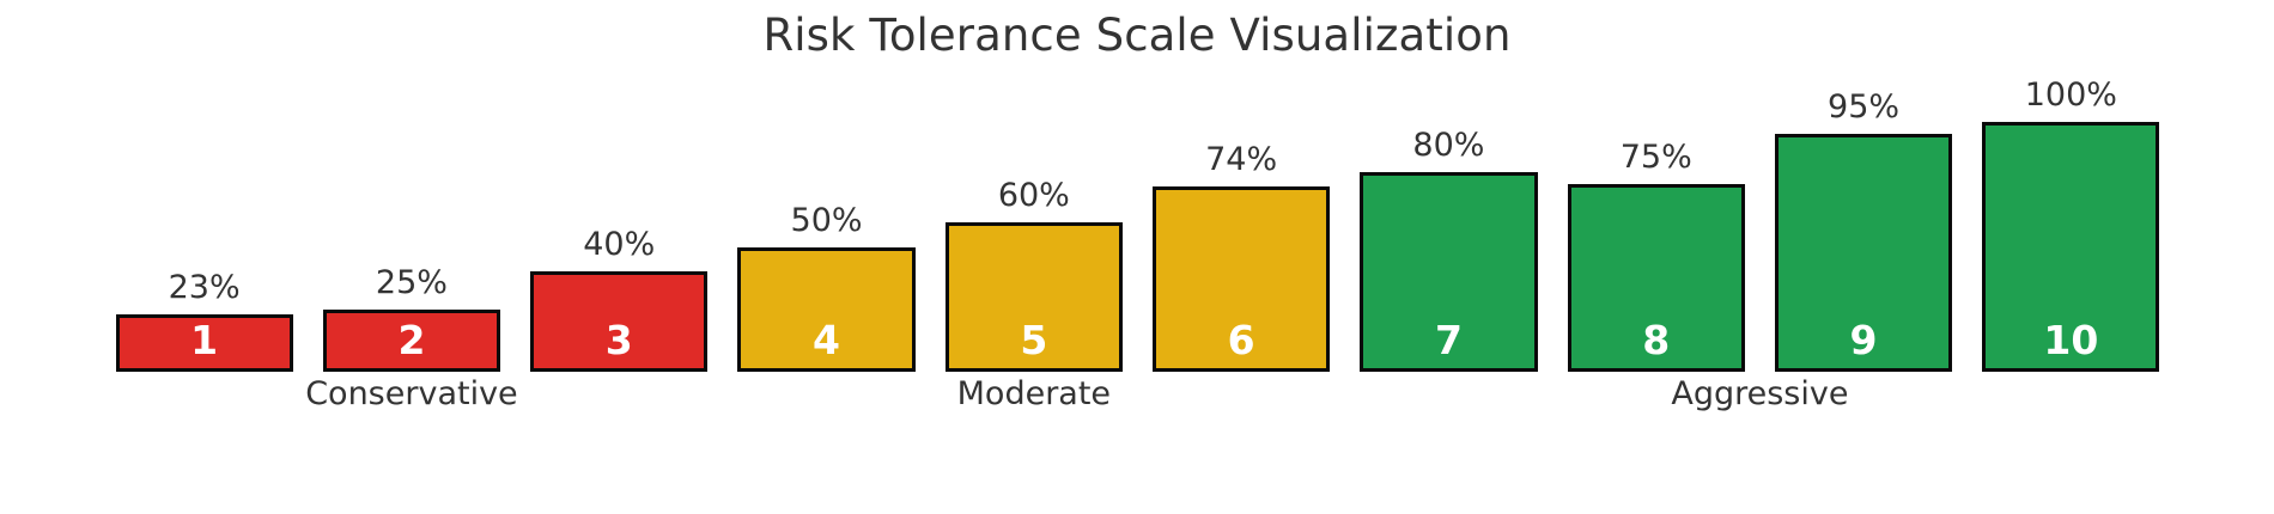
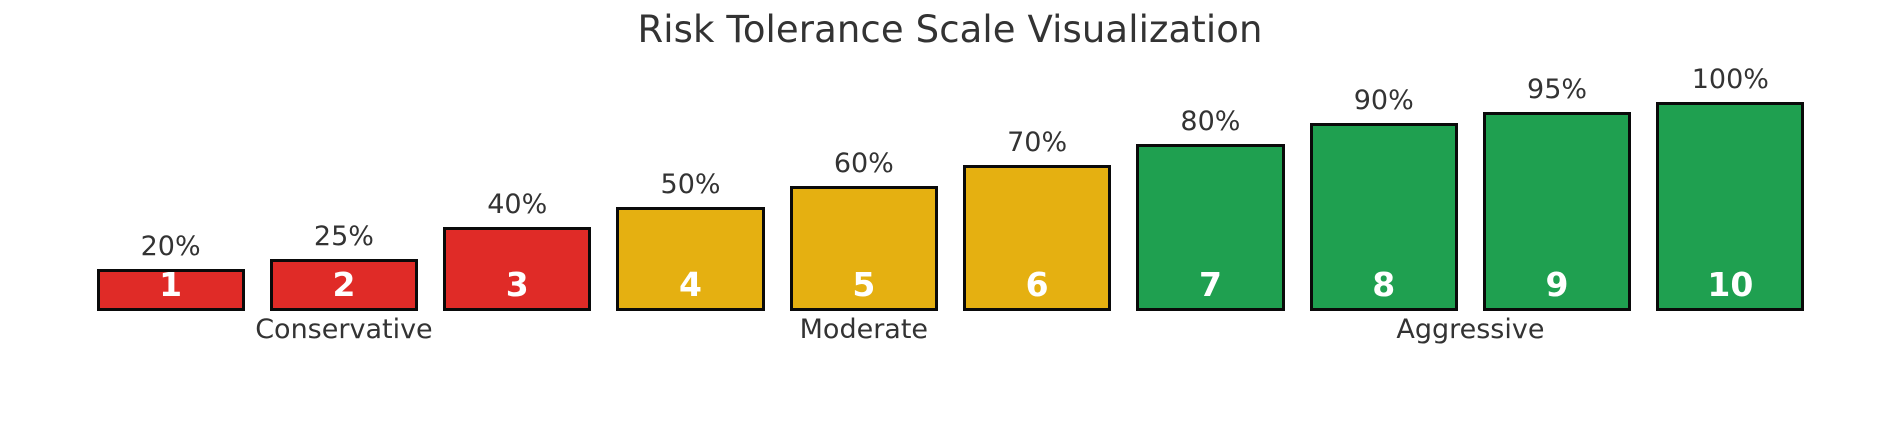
1: 23% -> 20%
6: 74% -> 70%
8: 75% -> 90%
